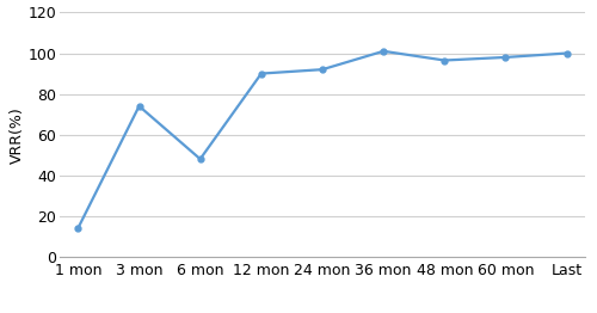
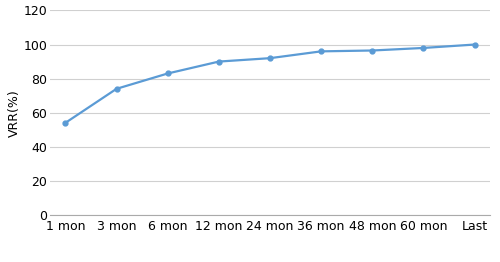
1 mon: 14 -> 54
6 mon: 48 -> 83
36 mon: 101 -> 96
